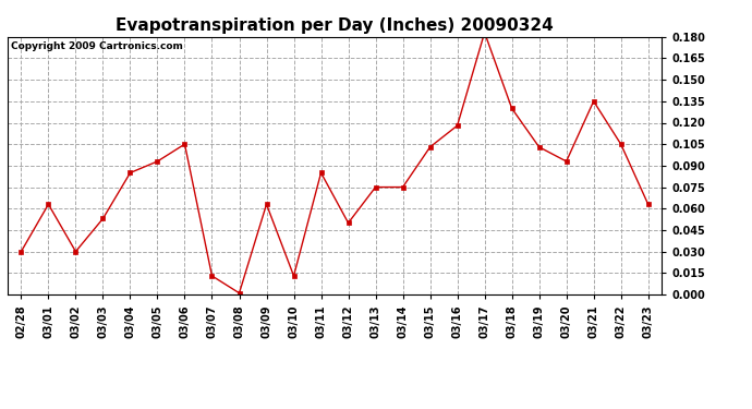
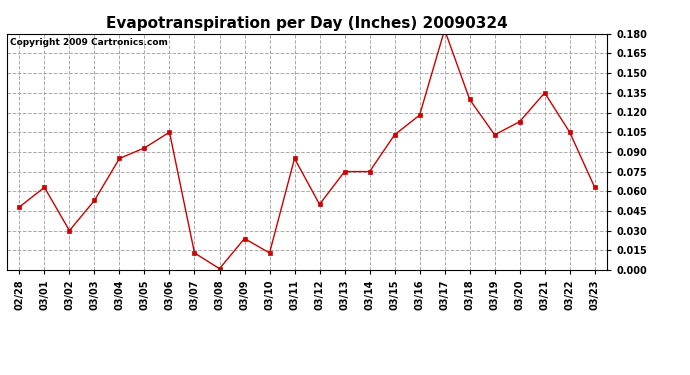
02/28: 0.030 -> 0.048
03/09: 0.063 -> 0.024
03/20: 0.093 -> 0.113
